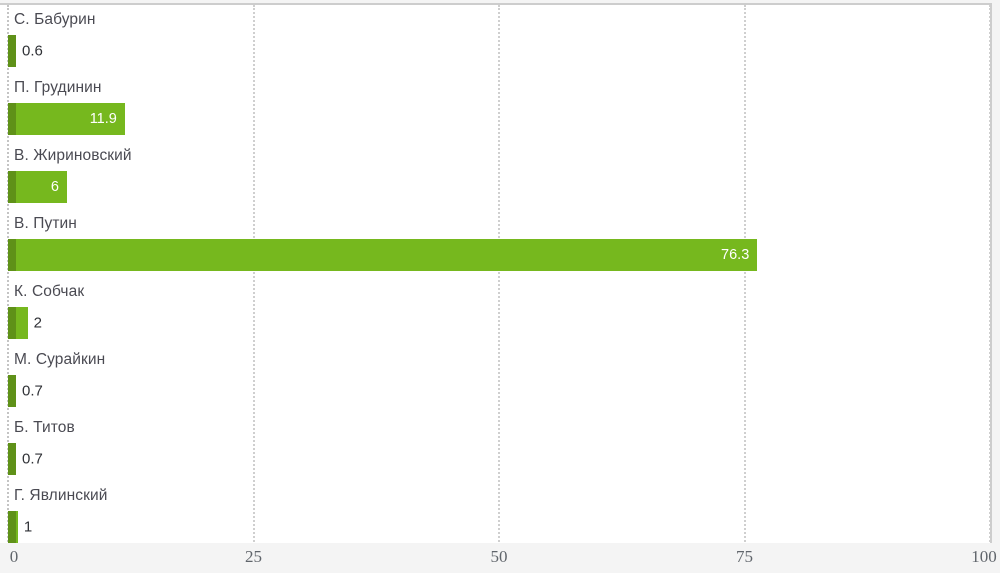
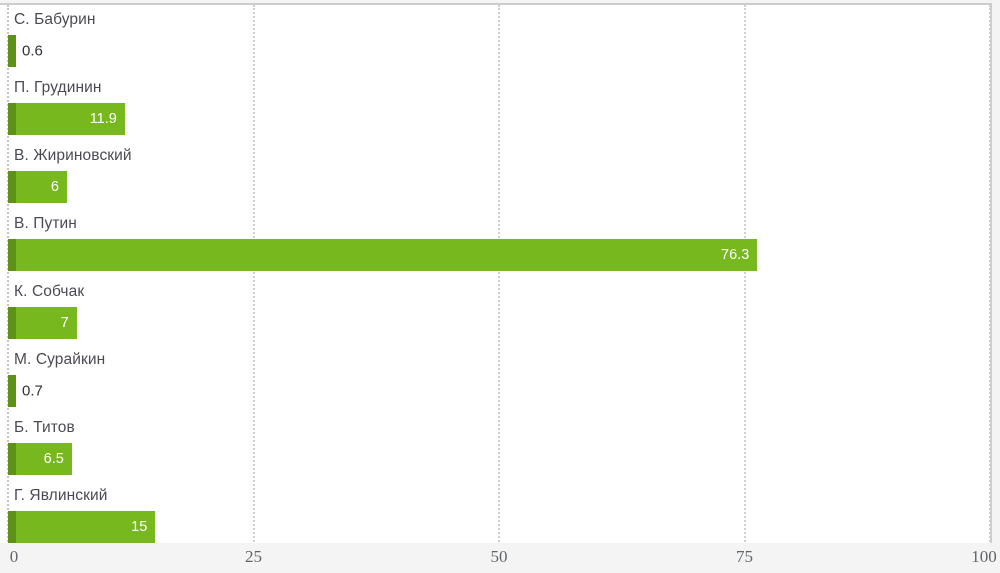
К. Собчак: 2 -> 7
Б. Титов: 0.7 -> 6.5
Г. Явлинский: 1 -> 15
